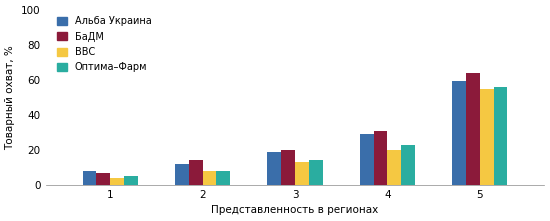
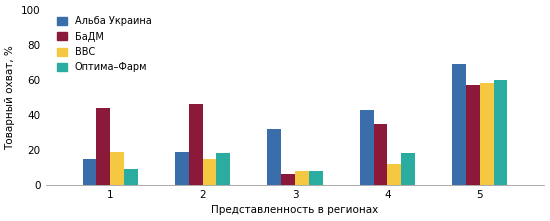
Альба Украина/1: 8 -> 15
БаДМ/1: 7 -> 44
ВВС/1: 4 -> 19
Оптима–Фарм/1: 5 -> 9
Альба Украина/2: 12 -> 19
БаДМ/2: 14 -> 46
ВВС/2: 8 -> 15
Оптима–Фарм/2: 8 -> 18
Альба Украина/3: 19 -> 32
БаДМ/3: 20 -> 6
ВВС/3: 13 -> 8
Оптима–Фарм/3: 14 -> 8
Альба Украина/4: 29 -> 43
БаДМ/4: 31 -> 35
ВВС/4: 20 -> 12
Оптима–Фарм/4: 23 -> 18
Альба Украина/5: 59 -> 69
БаДМ/5: 64 -> 57
ВВС/5: 55 -> 58
Оптима–Фарм/5: 56 -> 60
